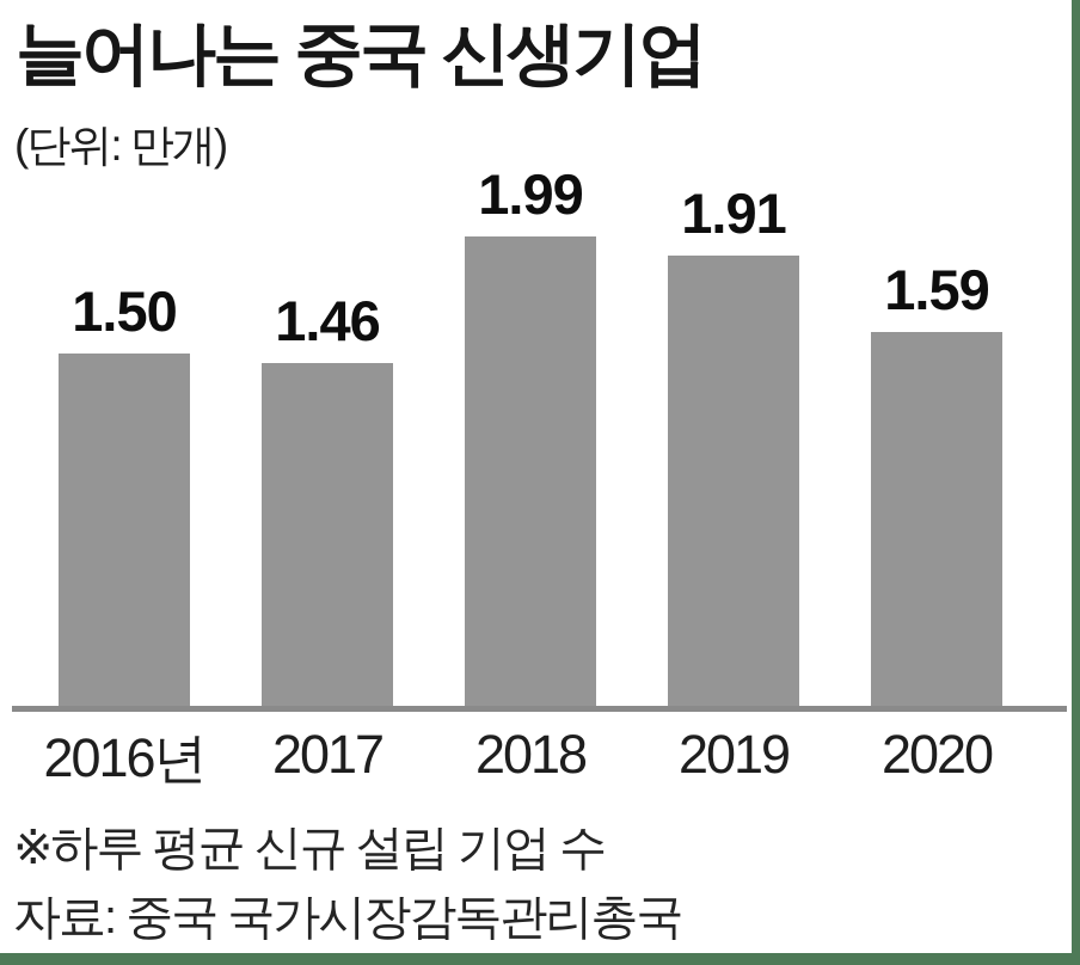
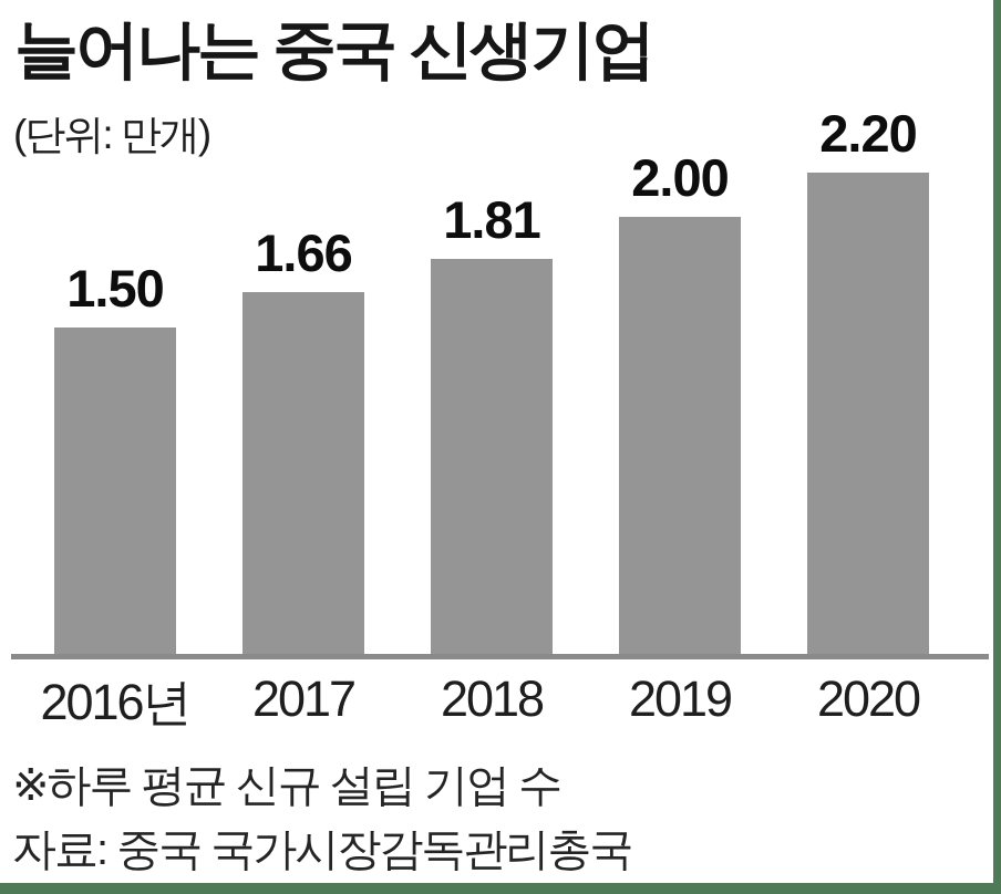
2017: 1.46 -> 1.66
2018: 1.99 -> 1.81
2019: 1.91 -> 2.00
2020: 1.59 -> 2.20
